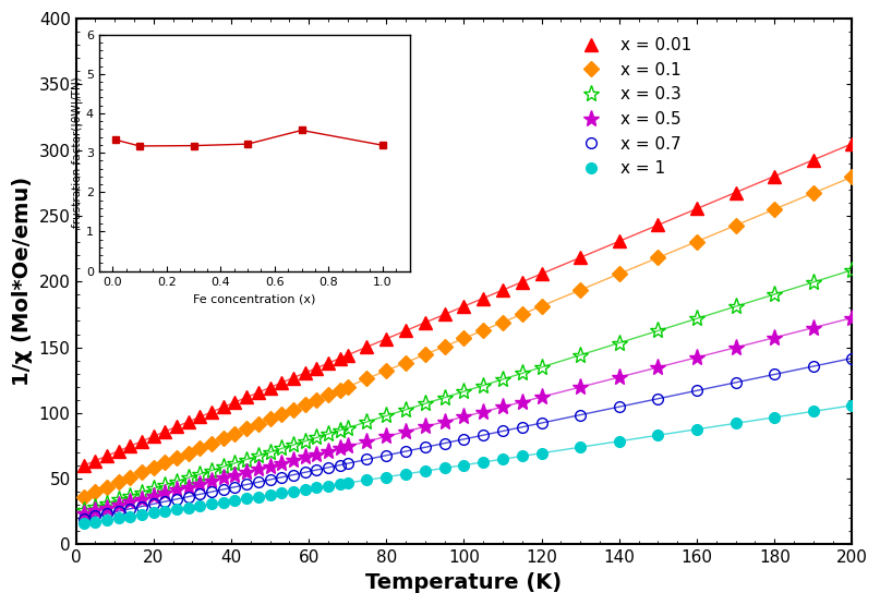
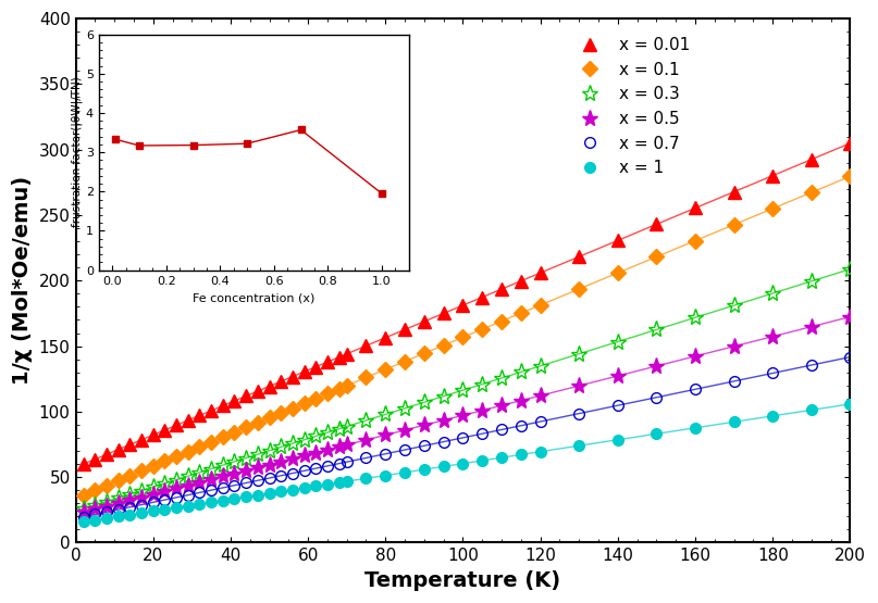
1.0: 3.19 -> 1.95
